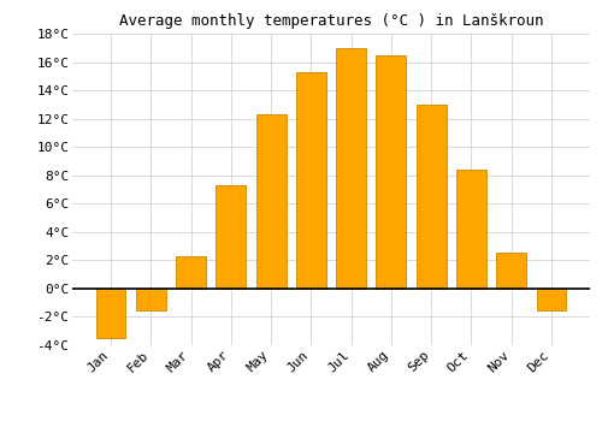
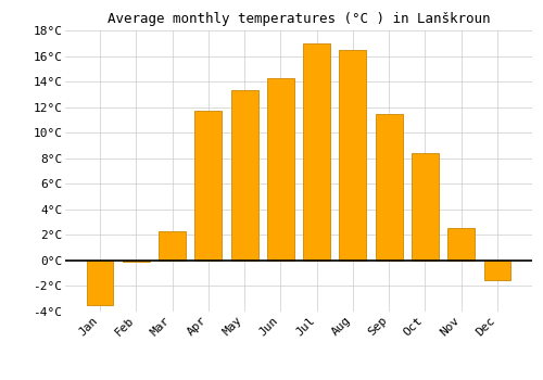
Feb: -1.5°C -> -0.1°C
Apr: 7.3°C -> 11.7°C
May: 12.3°C -> 13.3°C
Jun: 15.3°C -> 14.3°C
Sep: 13.0°C -> 11.5°C
